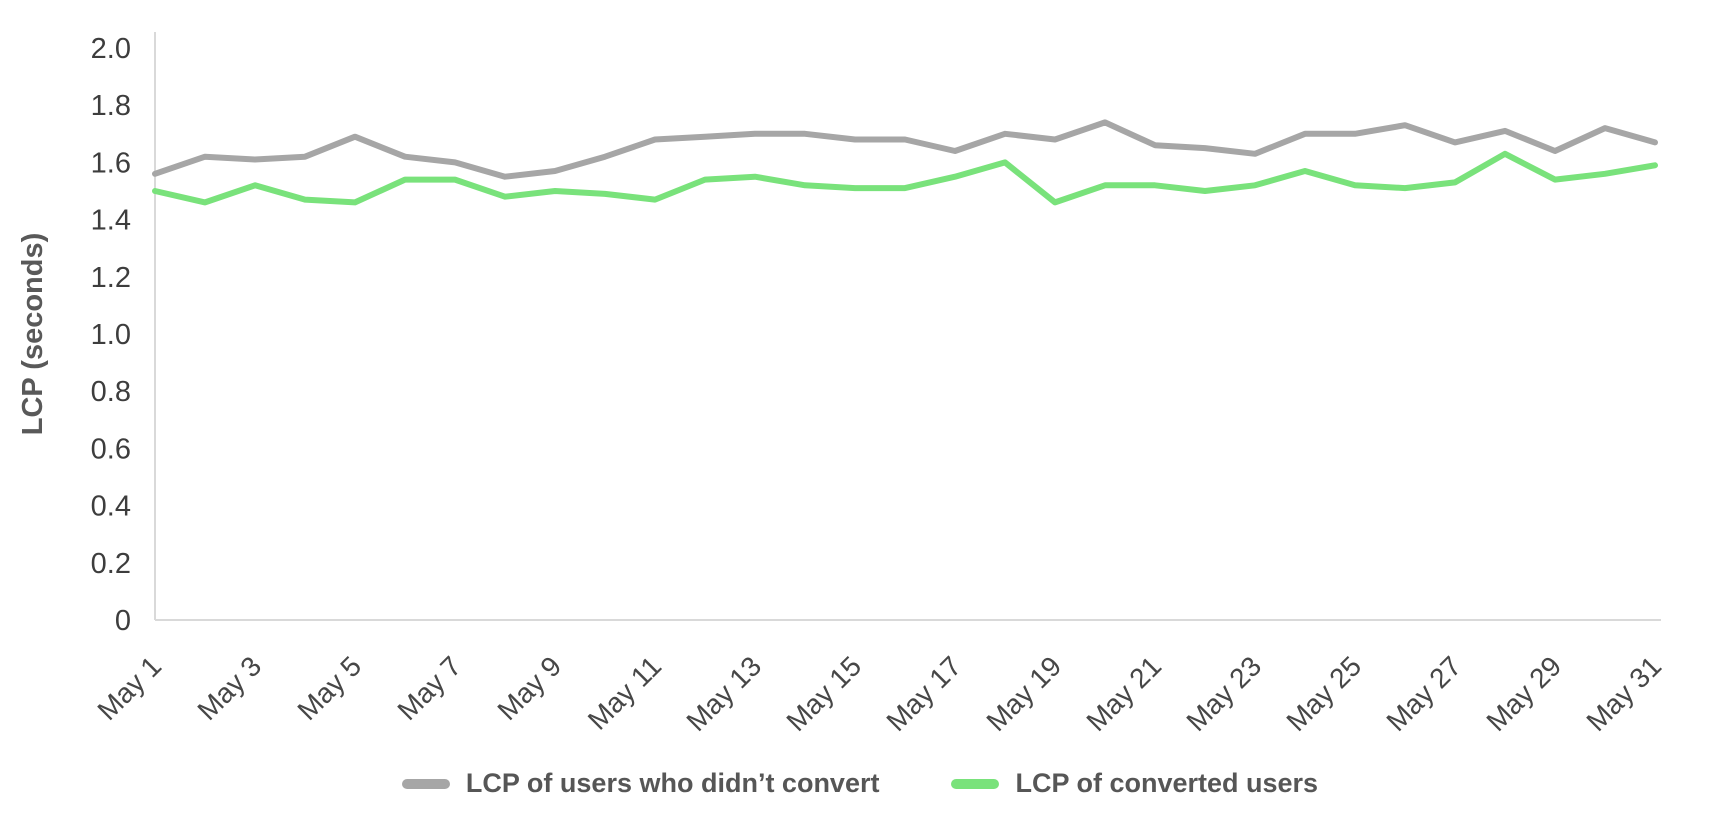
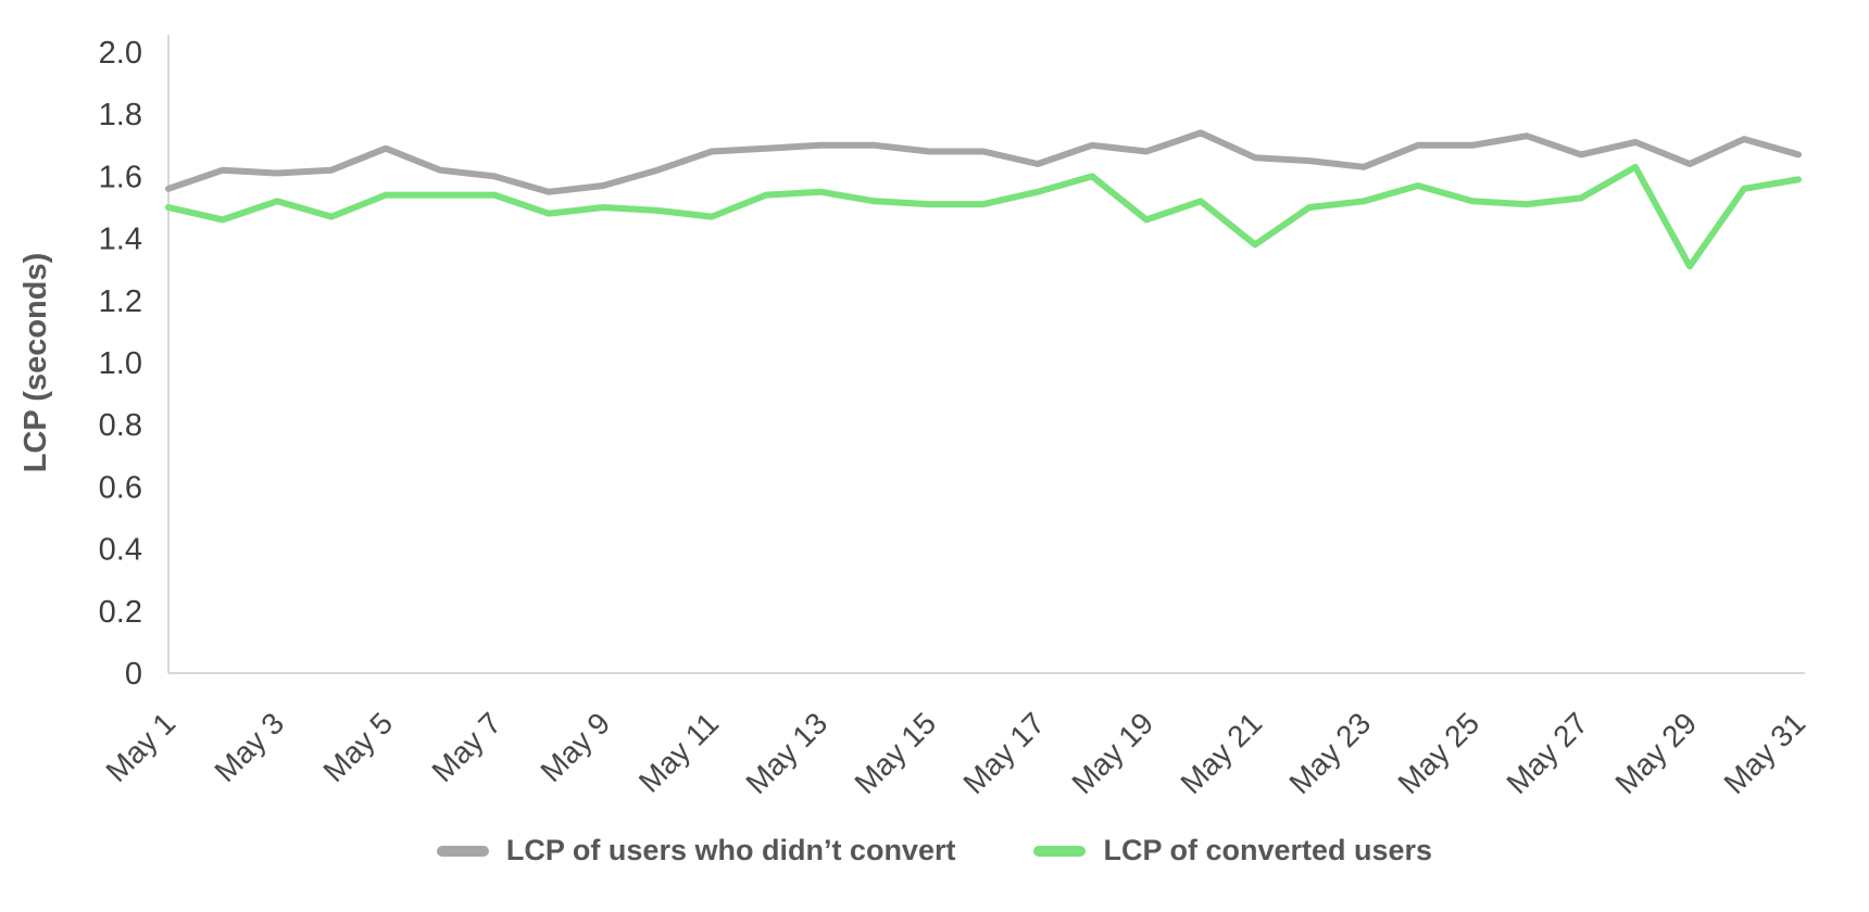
LCP of converted users/May 5: 1.46 -> 1.54
LCP of converted users/May 21: 1.52 -> 1.38
LCP of converted users/May 29: 1.54 -> 1.31
